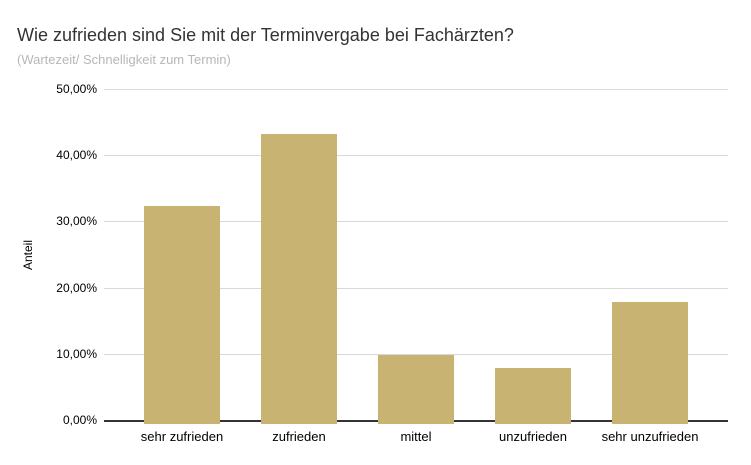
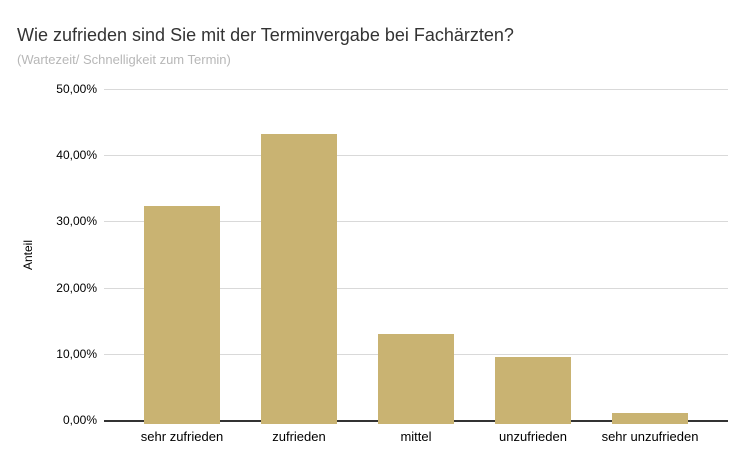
mittel: 10% -> 13%
unzufrieden: 8% -> 10%
sehr unzufrieden: 18% -> 1%
